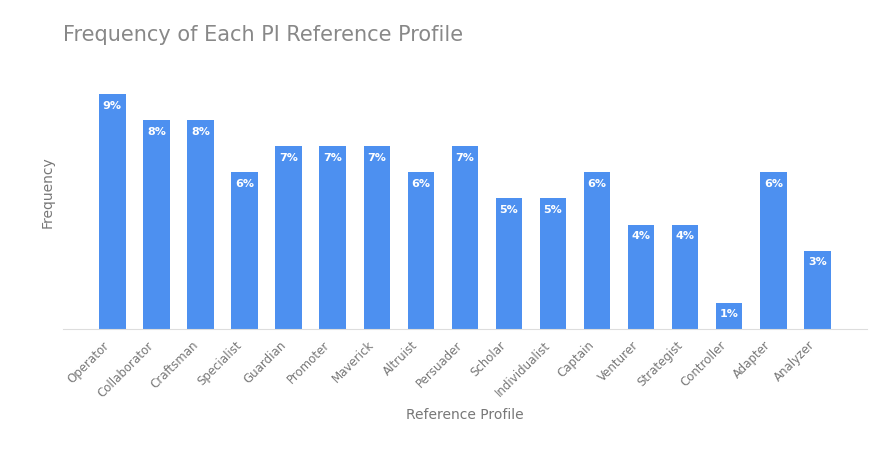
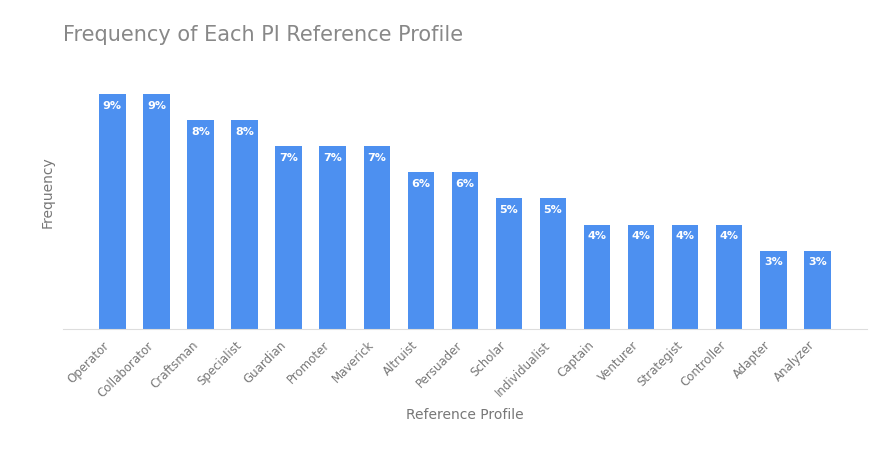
Collaborator: 8% -> 9%
Specialist: 6% -> 8%
Persuader: 7% -> 6%
Captain: 6% -> 4%
Controller: 1% -> 4%
Adapter: 6% -> 3%
